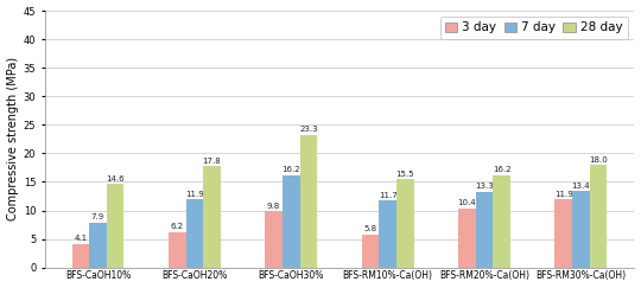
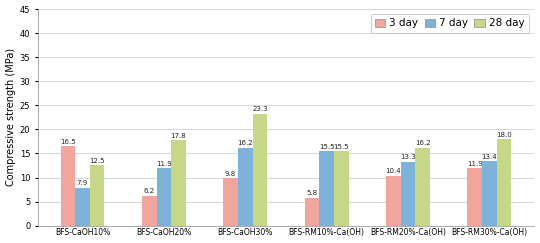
3 day/BFS-CaOH10%: 4.1 -> 16.5
28 day/BFS-CaOH10%: 14.6 -> 12.5
7 day/BFS-RM10%-Ca(OH): 11.7 -> 15.5
